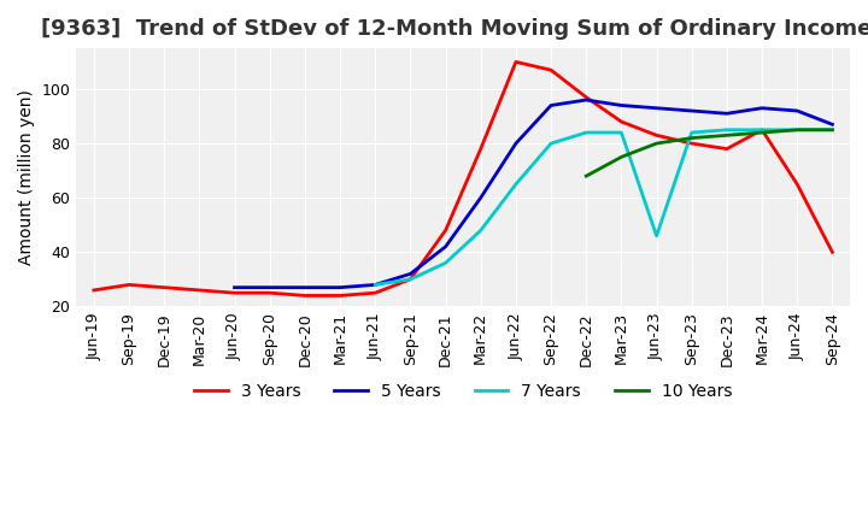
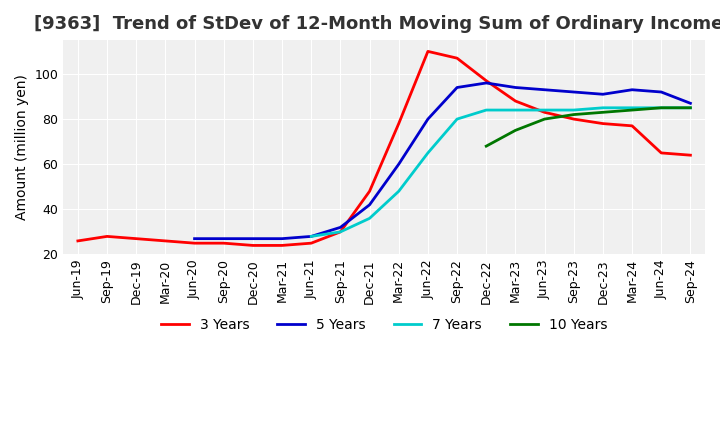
7 Years/Jun-23: 46 -> 84
3 Years/Mar-24: 85 -> 77
3 Years/Sep-24: 40 -> 64
